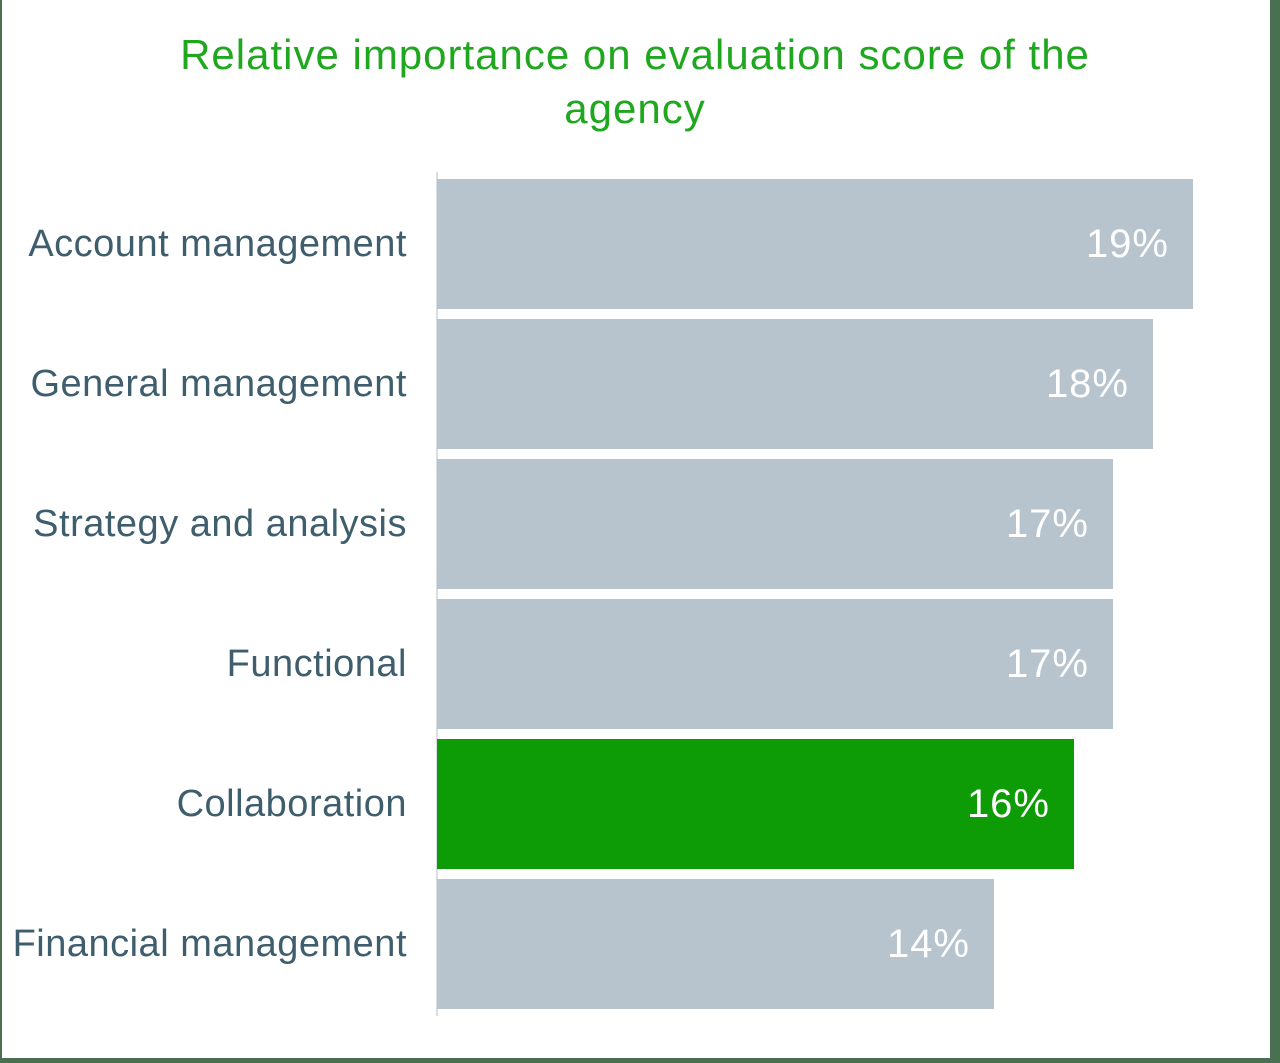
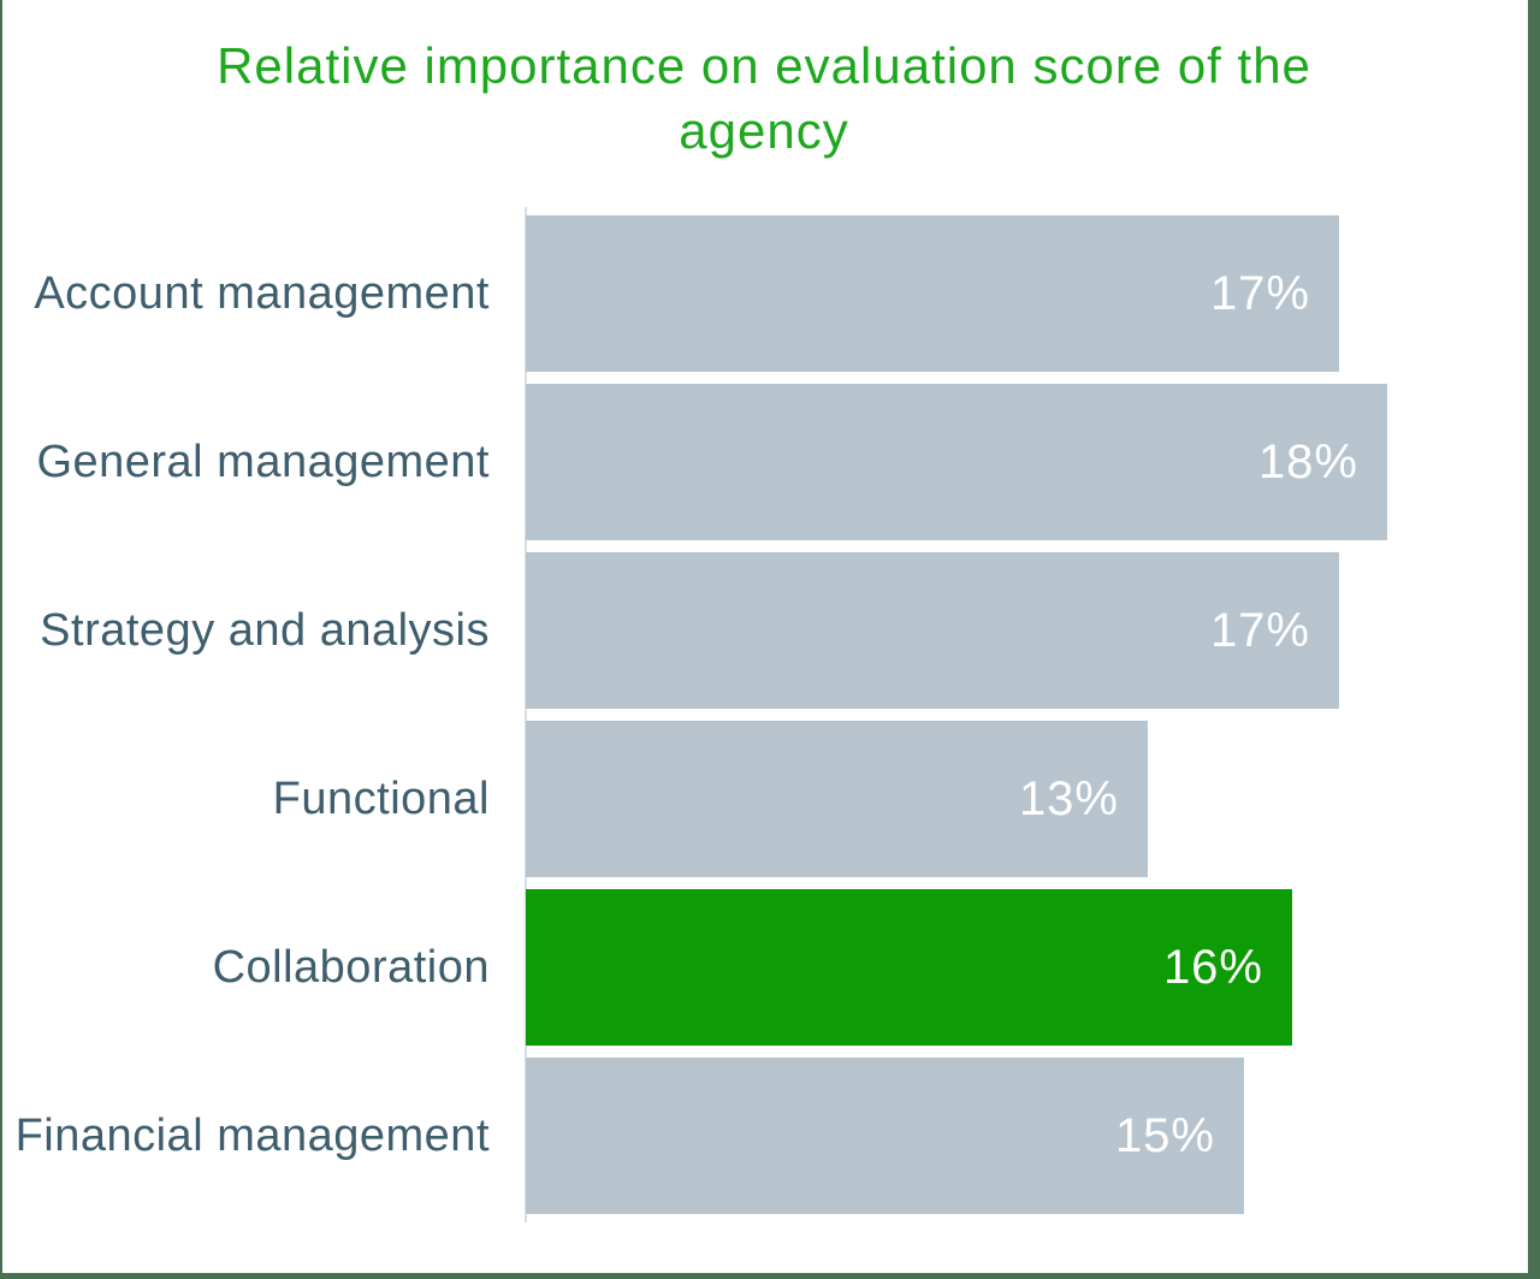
Account management: 19% -> 17%
Functional: 17% -> 13%
Financial management: 14% -> 15%
